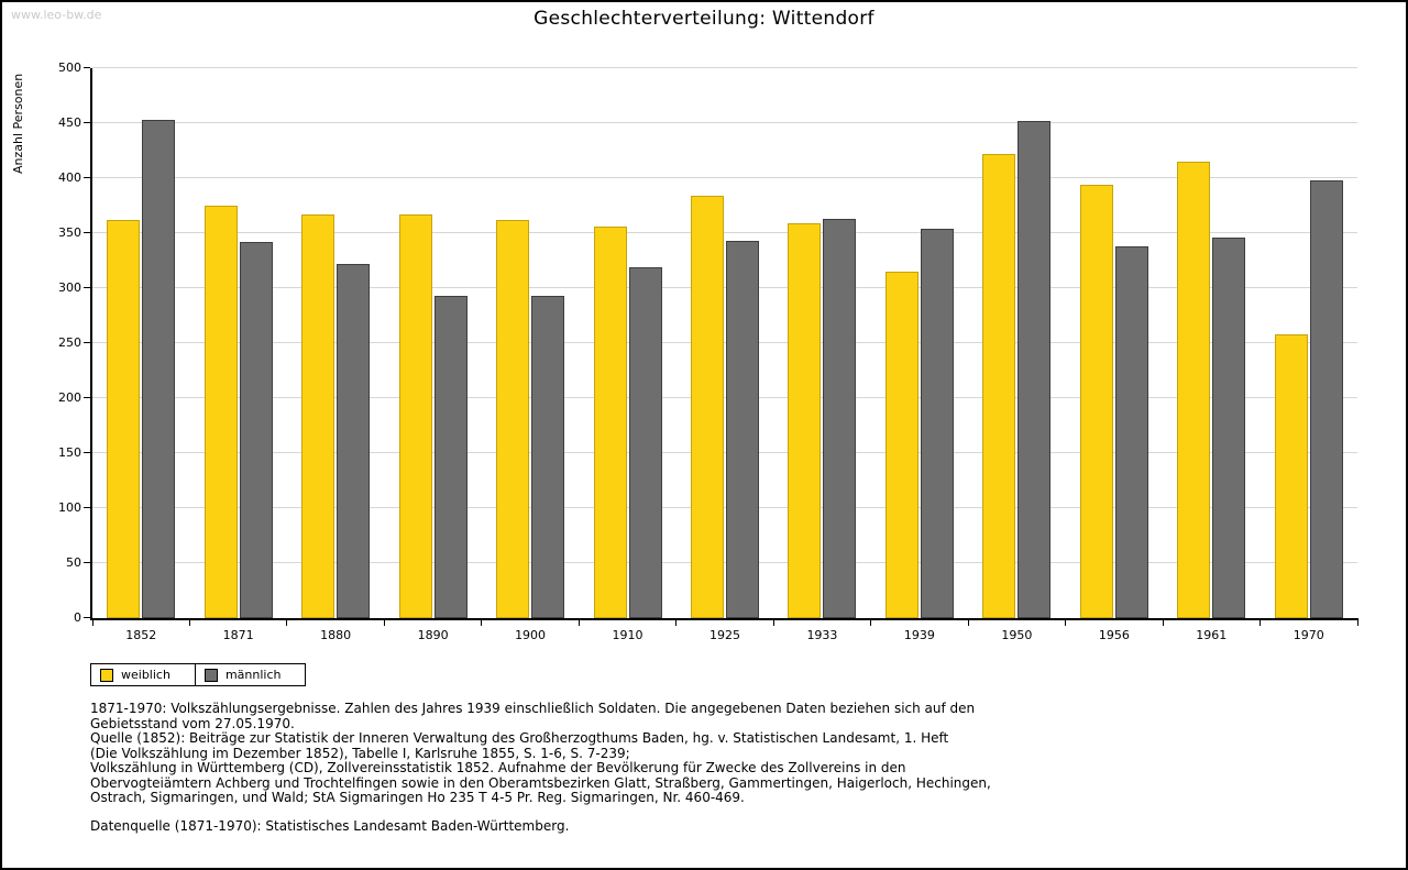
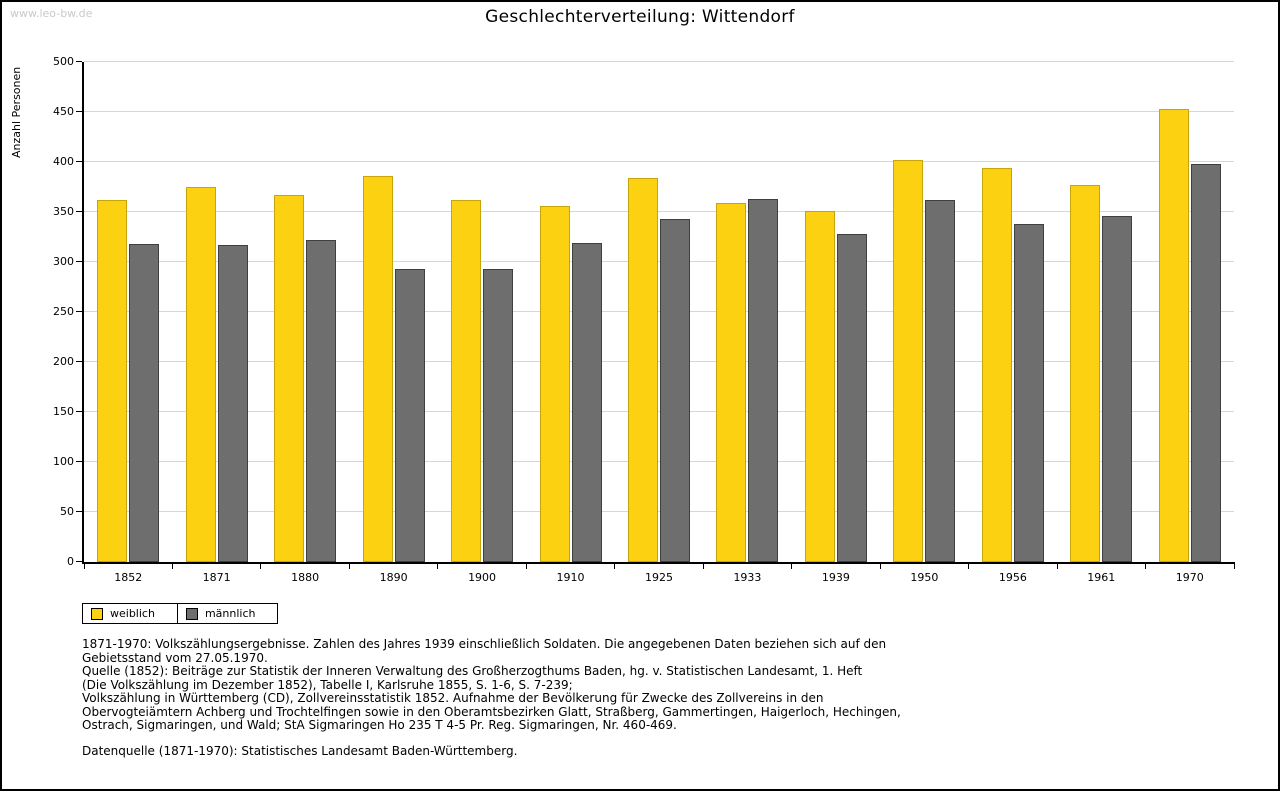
männlich/1852: 453 -> 318
männlich/1871: 342 -> 317
weiblich/1890: 367 -> 386
weiblich/1939: 315 -> 351
männlich/1939: 354 -> 328
weiblich/1950: 422 -> 402
männlich/1950: 452 -> 362
weiblich/1961: 415 -> 377
weiblich/1970: 258 -> 453
